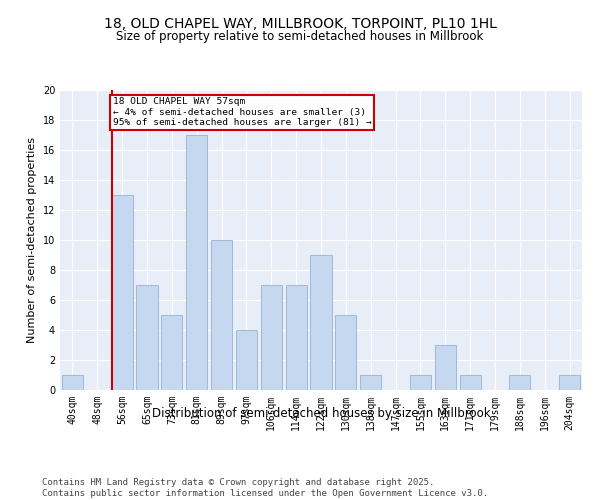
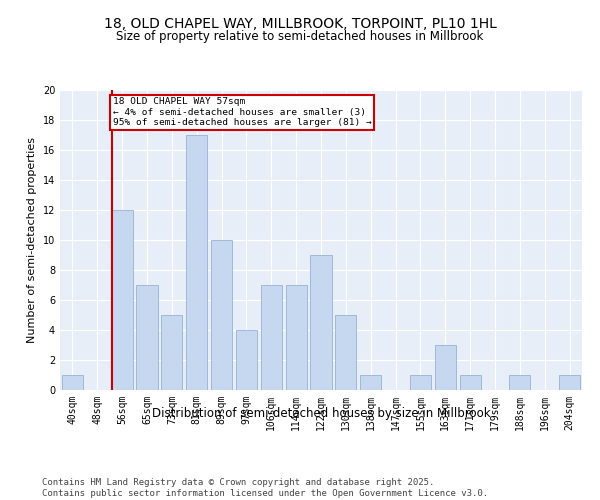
56sqm: 13 -> 12
